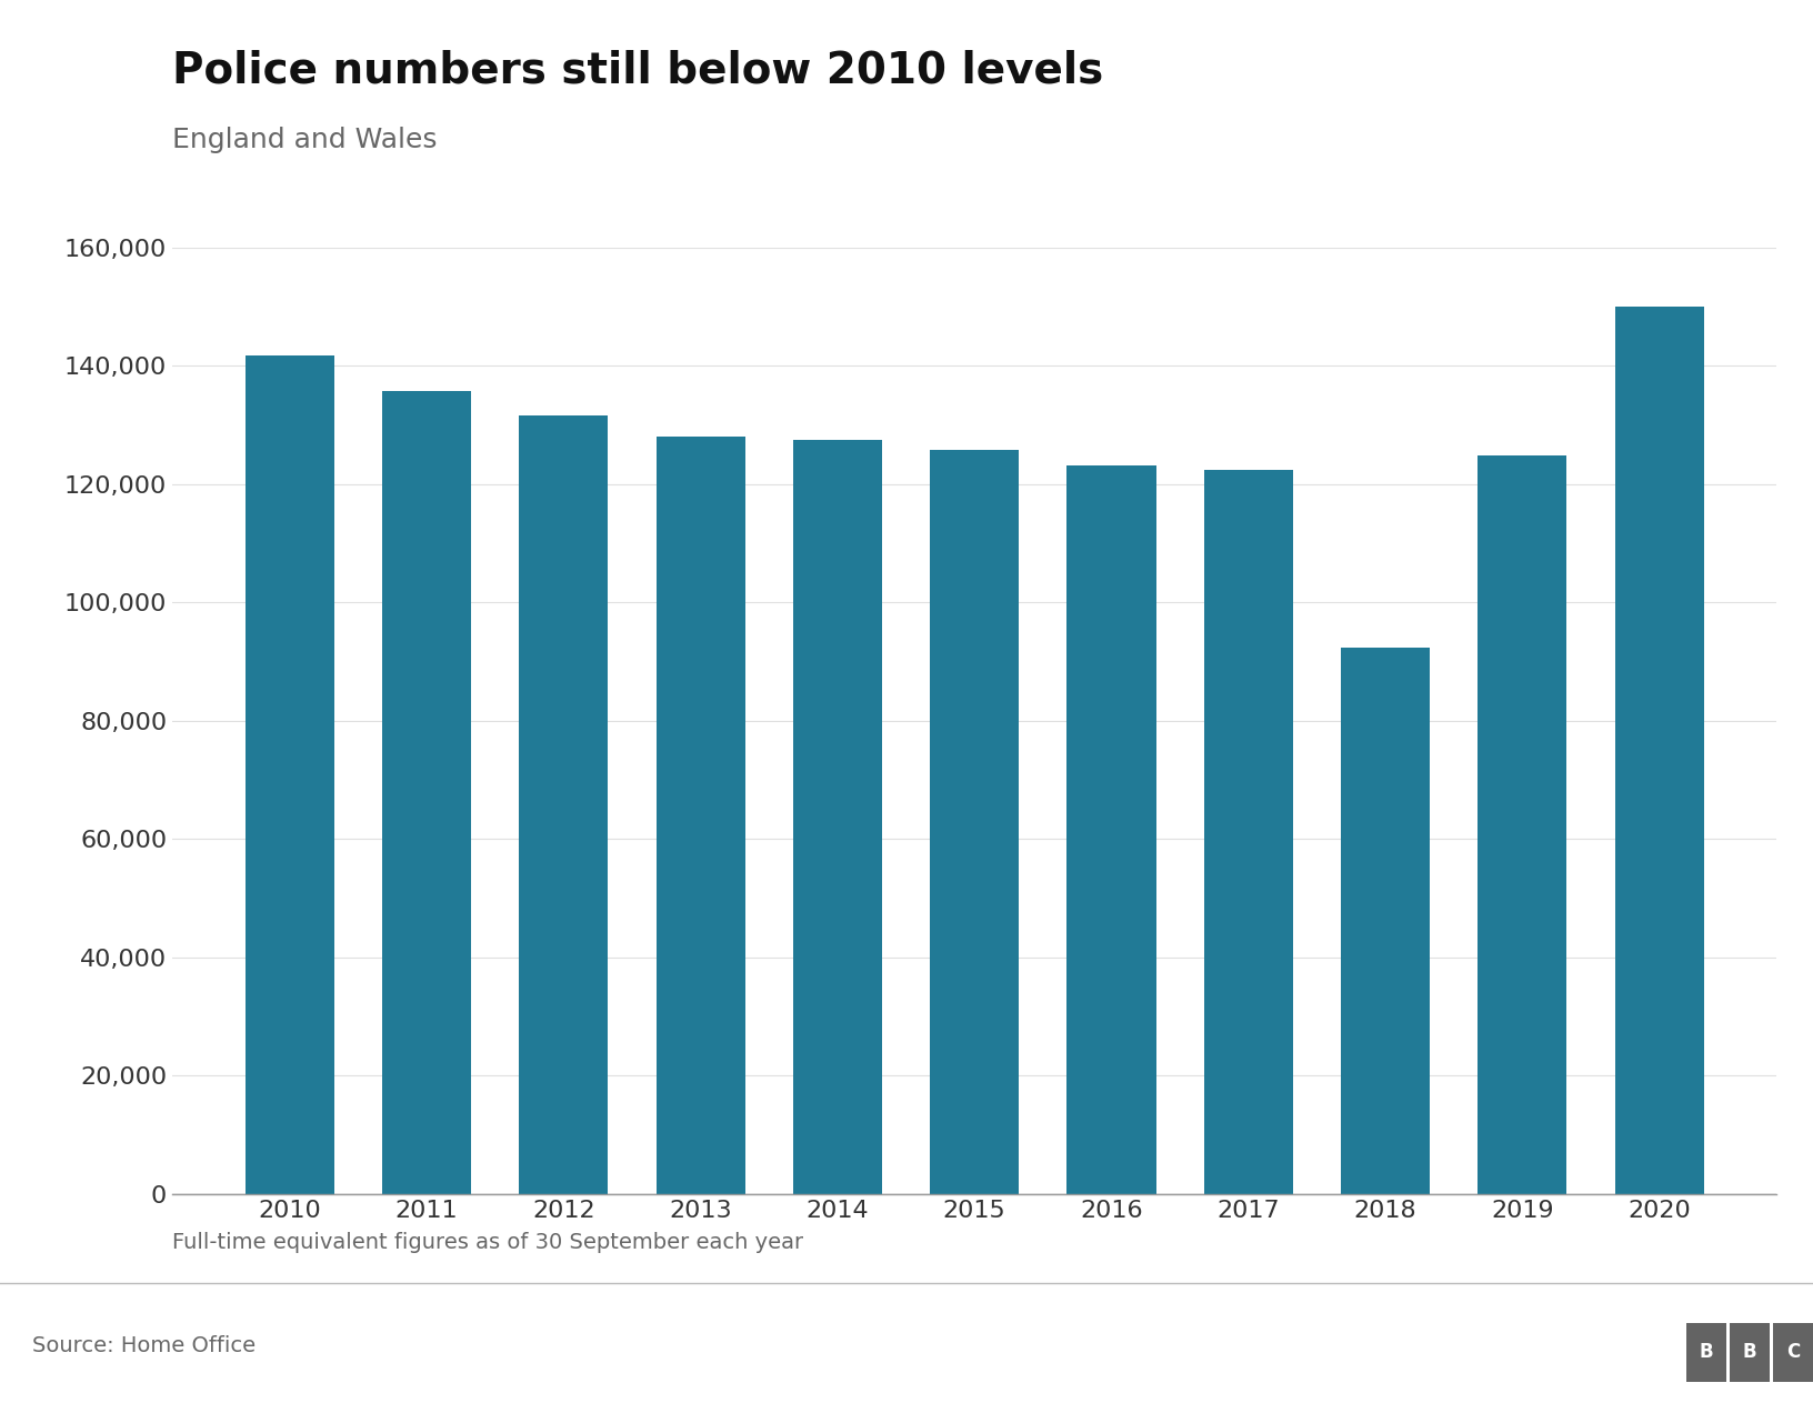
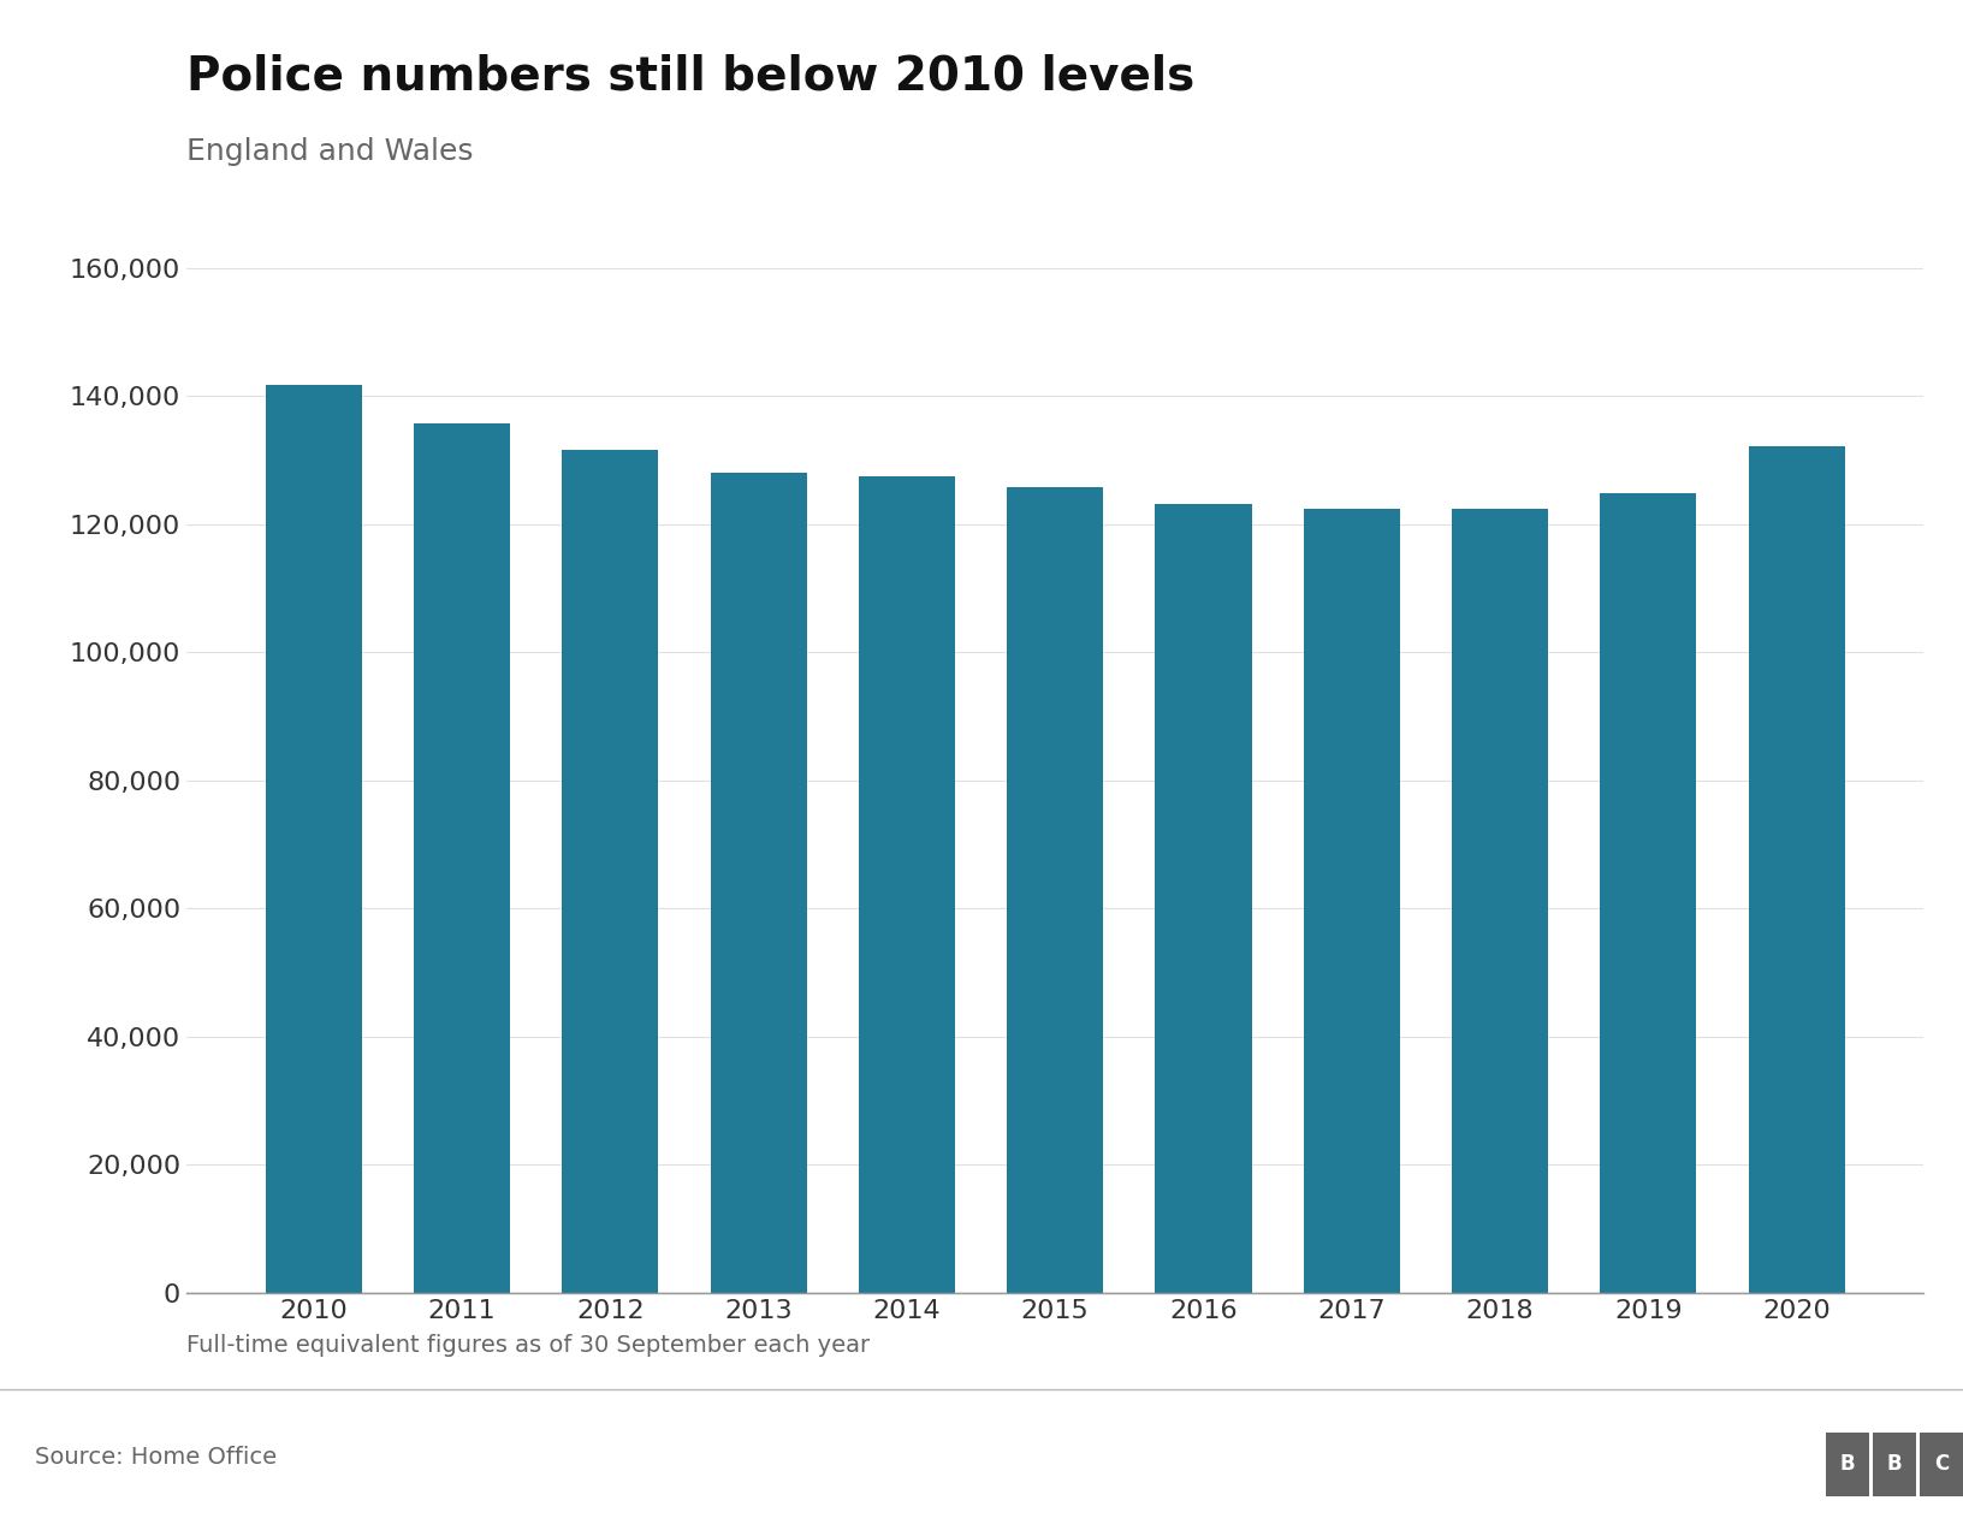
2018: 92,400 -> 122,300
2020: 150,000 -> 132,100
